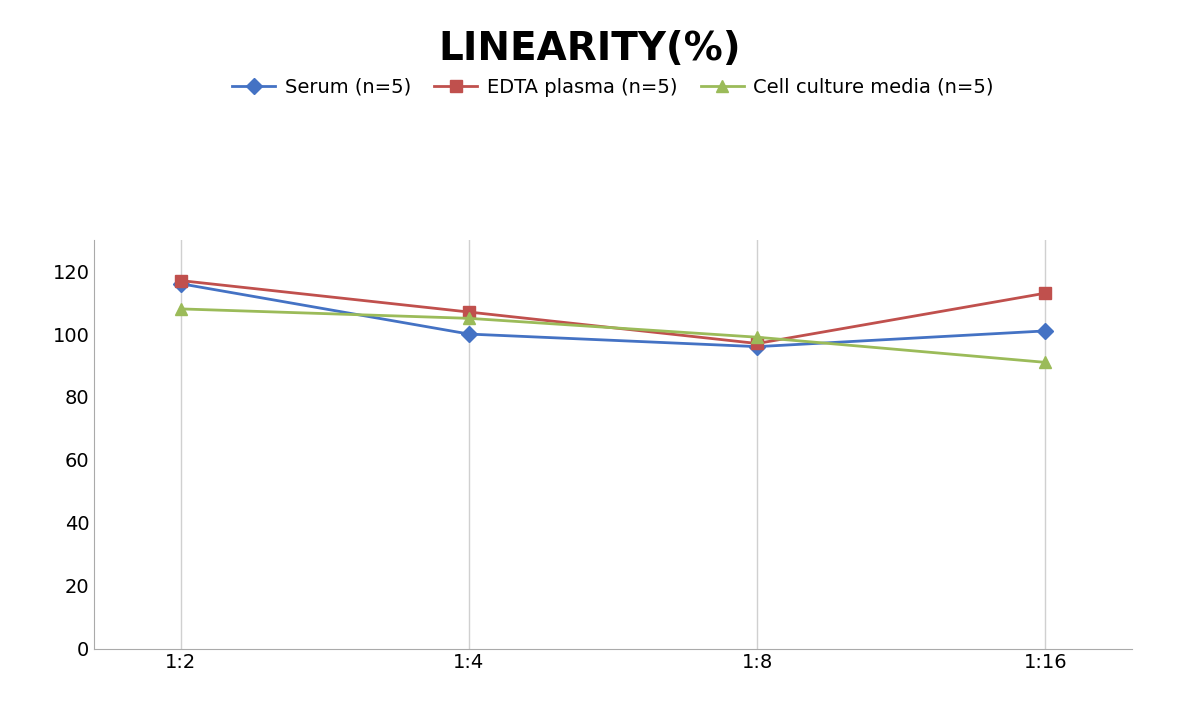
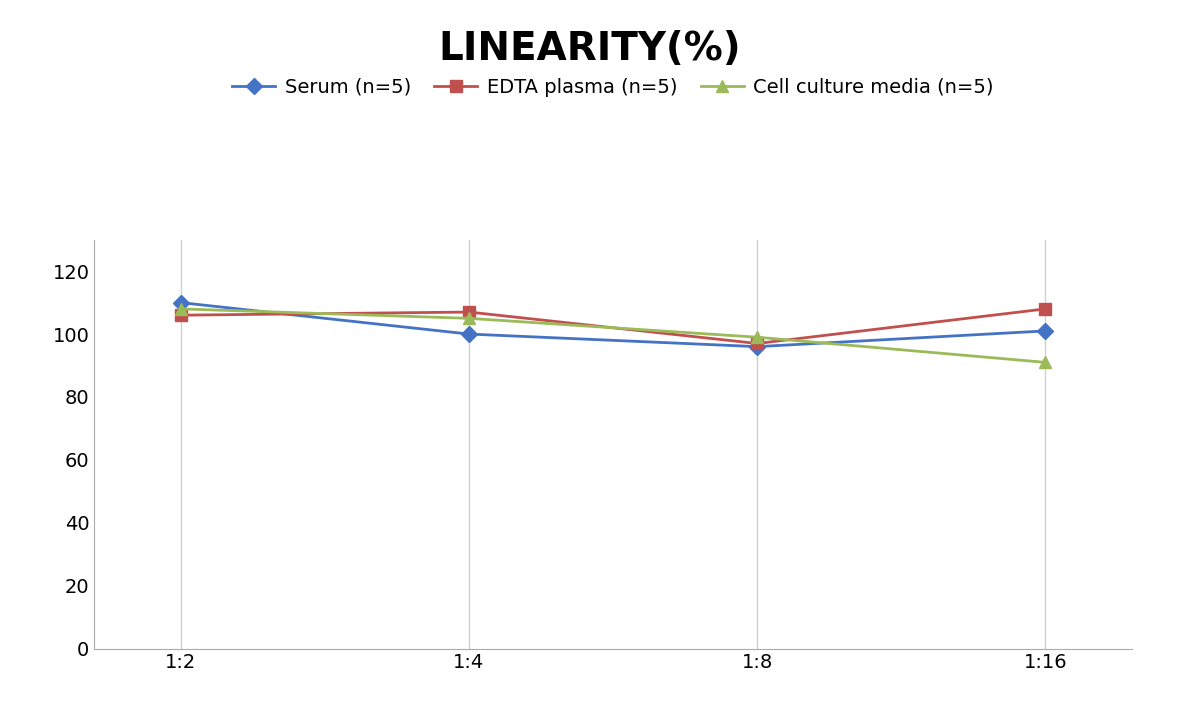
Serum (n=5)/1:2: 116 -> 110
EDTA plasma (n=5)/1:2: 117 -> 106
EDTA plasma (n=5)/1:16: 113 -> 108
